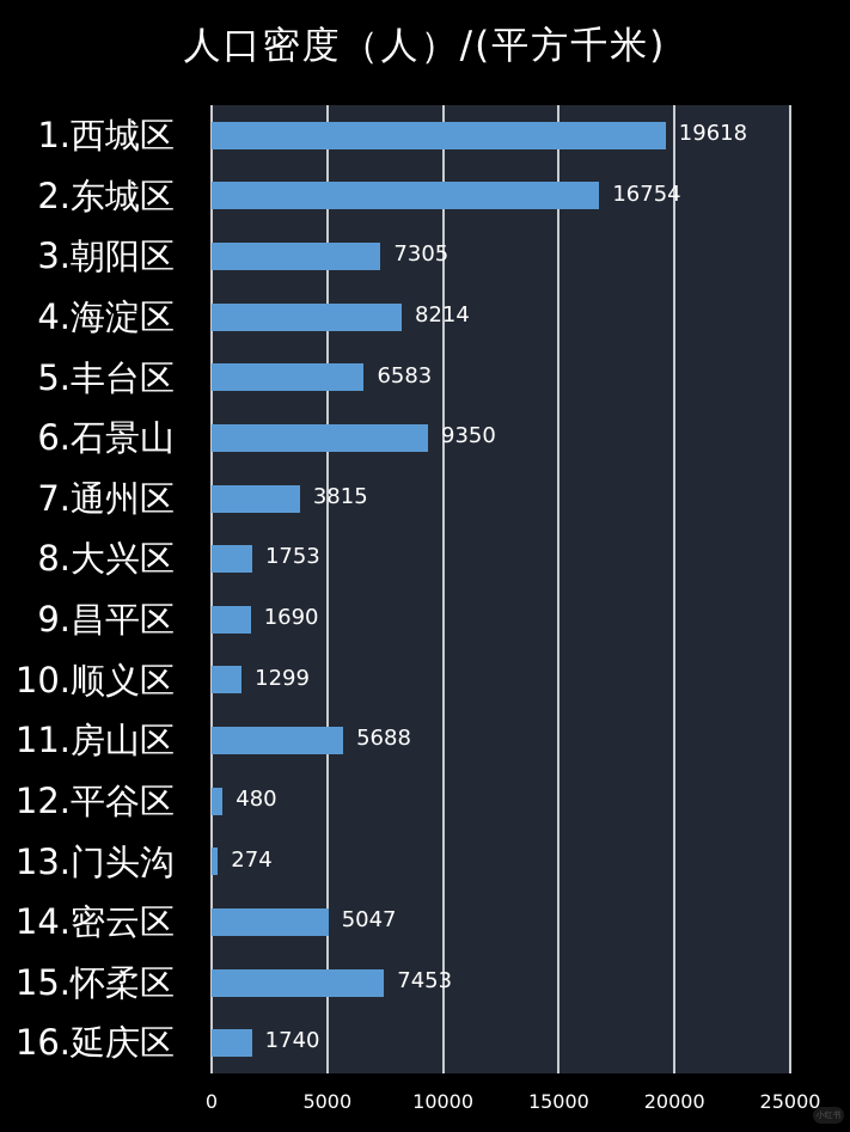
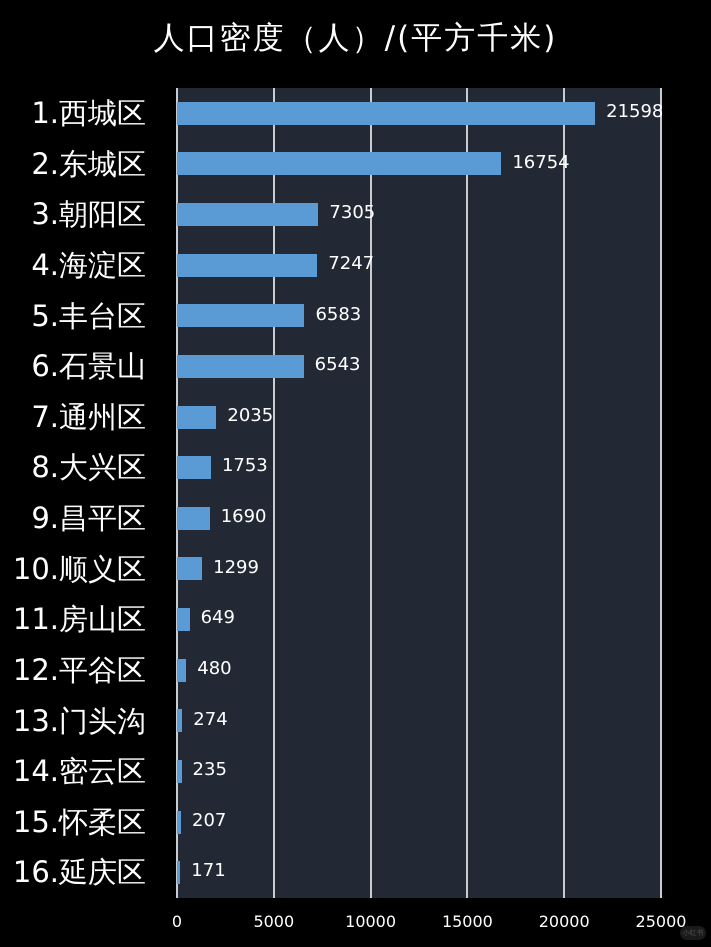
1.西城区: 19618 -> 21598
4.海淀区: 8214 -> 7247
6.石景山: 9350 -> 6543
7.通州区: 3815 -> 2035
11.房山区: 5688 -> 649
14.密云区: 5047 -> 235
15.怀柔区: 7453 -> 207
16.延庆区: 1740 -> 171
